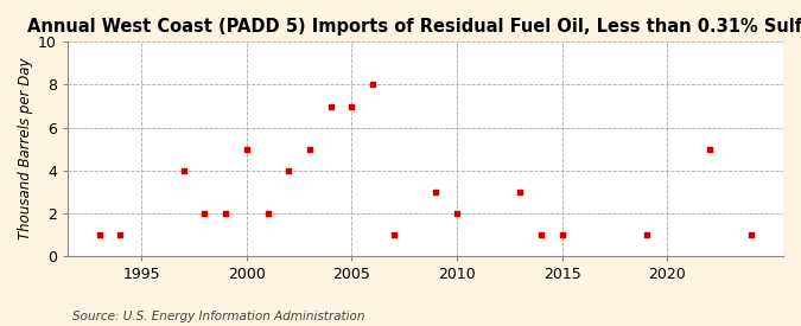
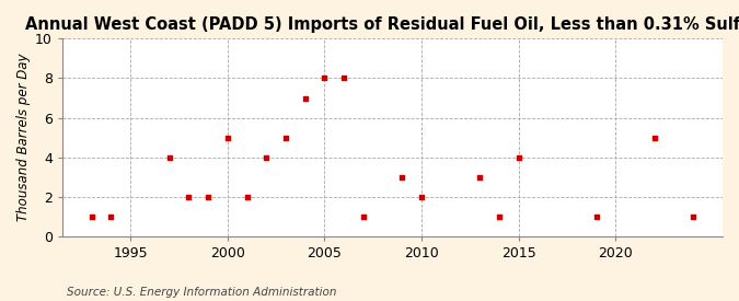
2005: 7 -> 8
2015: 1 -> 4
